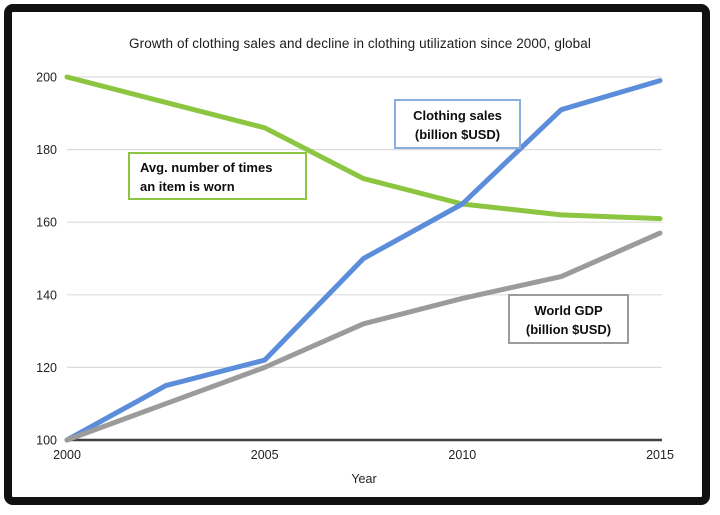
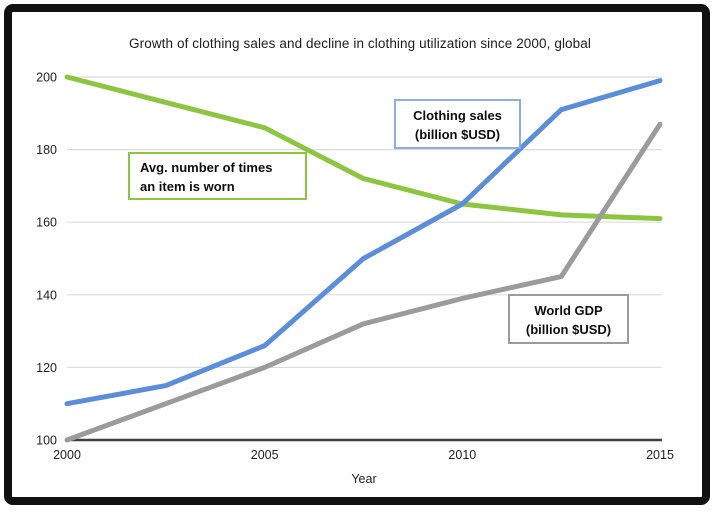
Clothing sales (billion $USD)/2000: 100 -> 110
Clothing sales (billion $USD)/2005: 122 -> 126
World GDP (billion $USD)/2015: 157 -> 187
